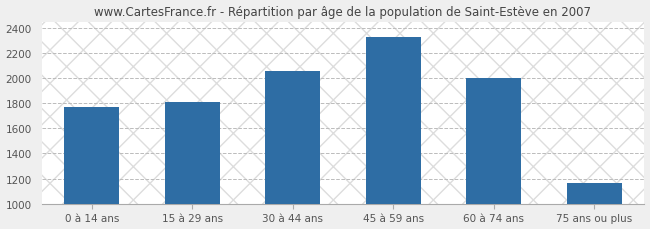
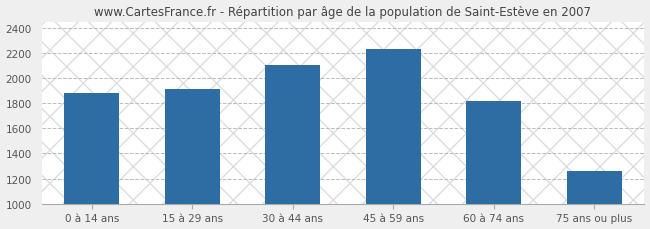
0 à 14 ans: 1770 -> 1880
15 à 29 ans: 1810 -> 1910
30 à 44 ans: 2060 -> 2100
45 à 59 ans: 2320 -> 2230
60 à 74 ans: 2000 -> 1820
75 ans ou plus: 1160 -> 1260
